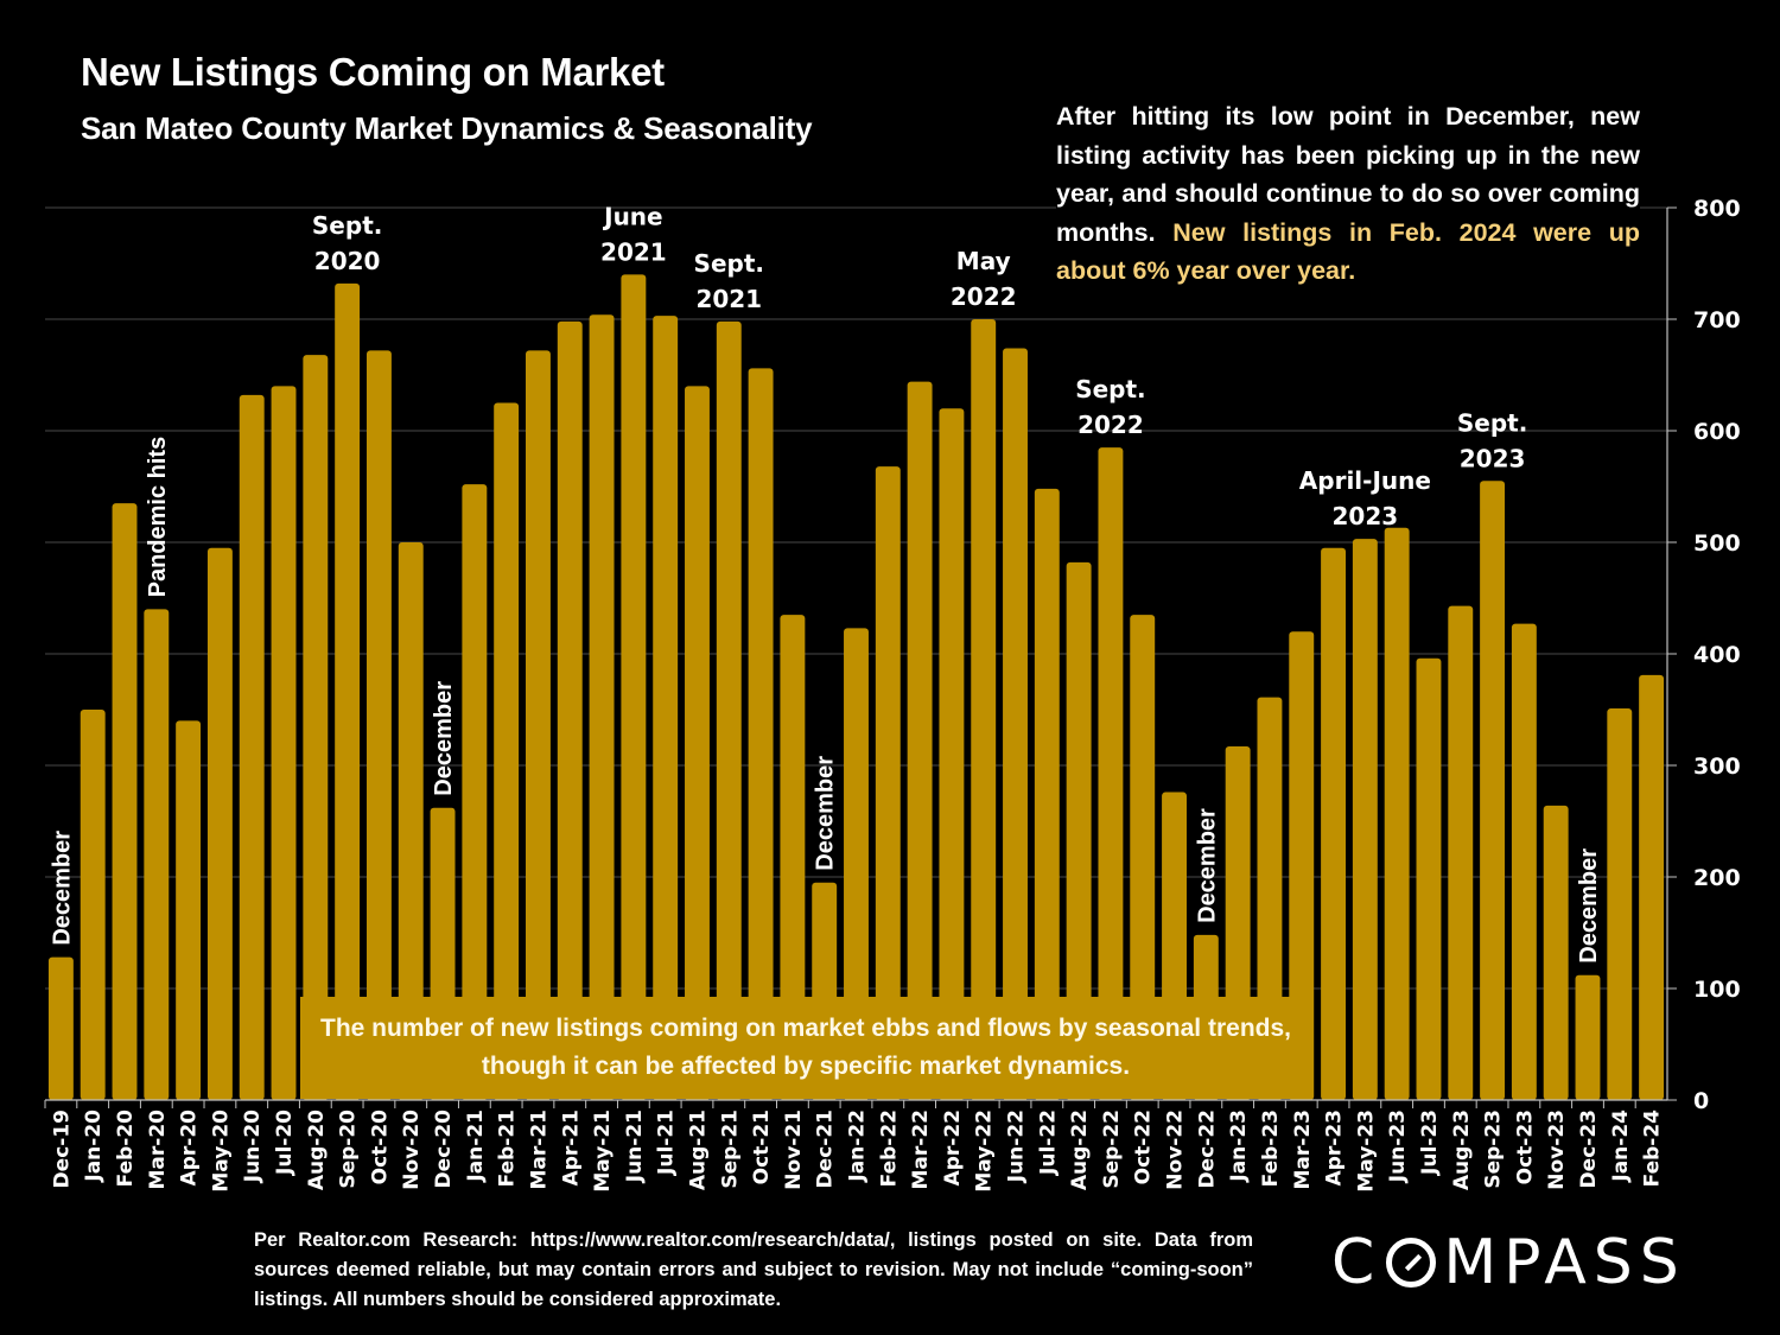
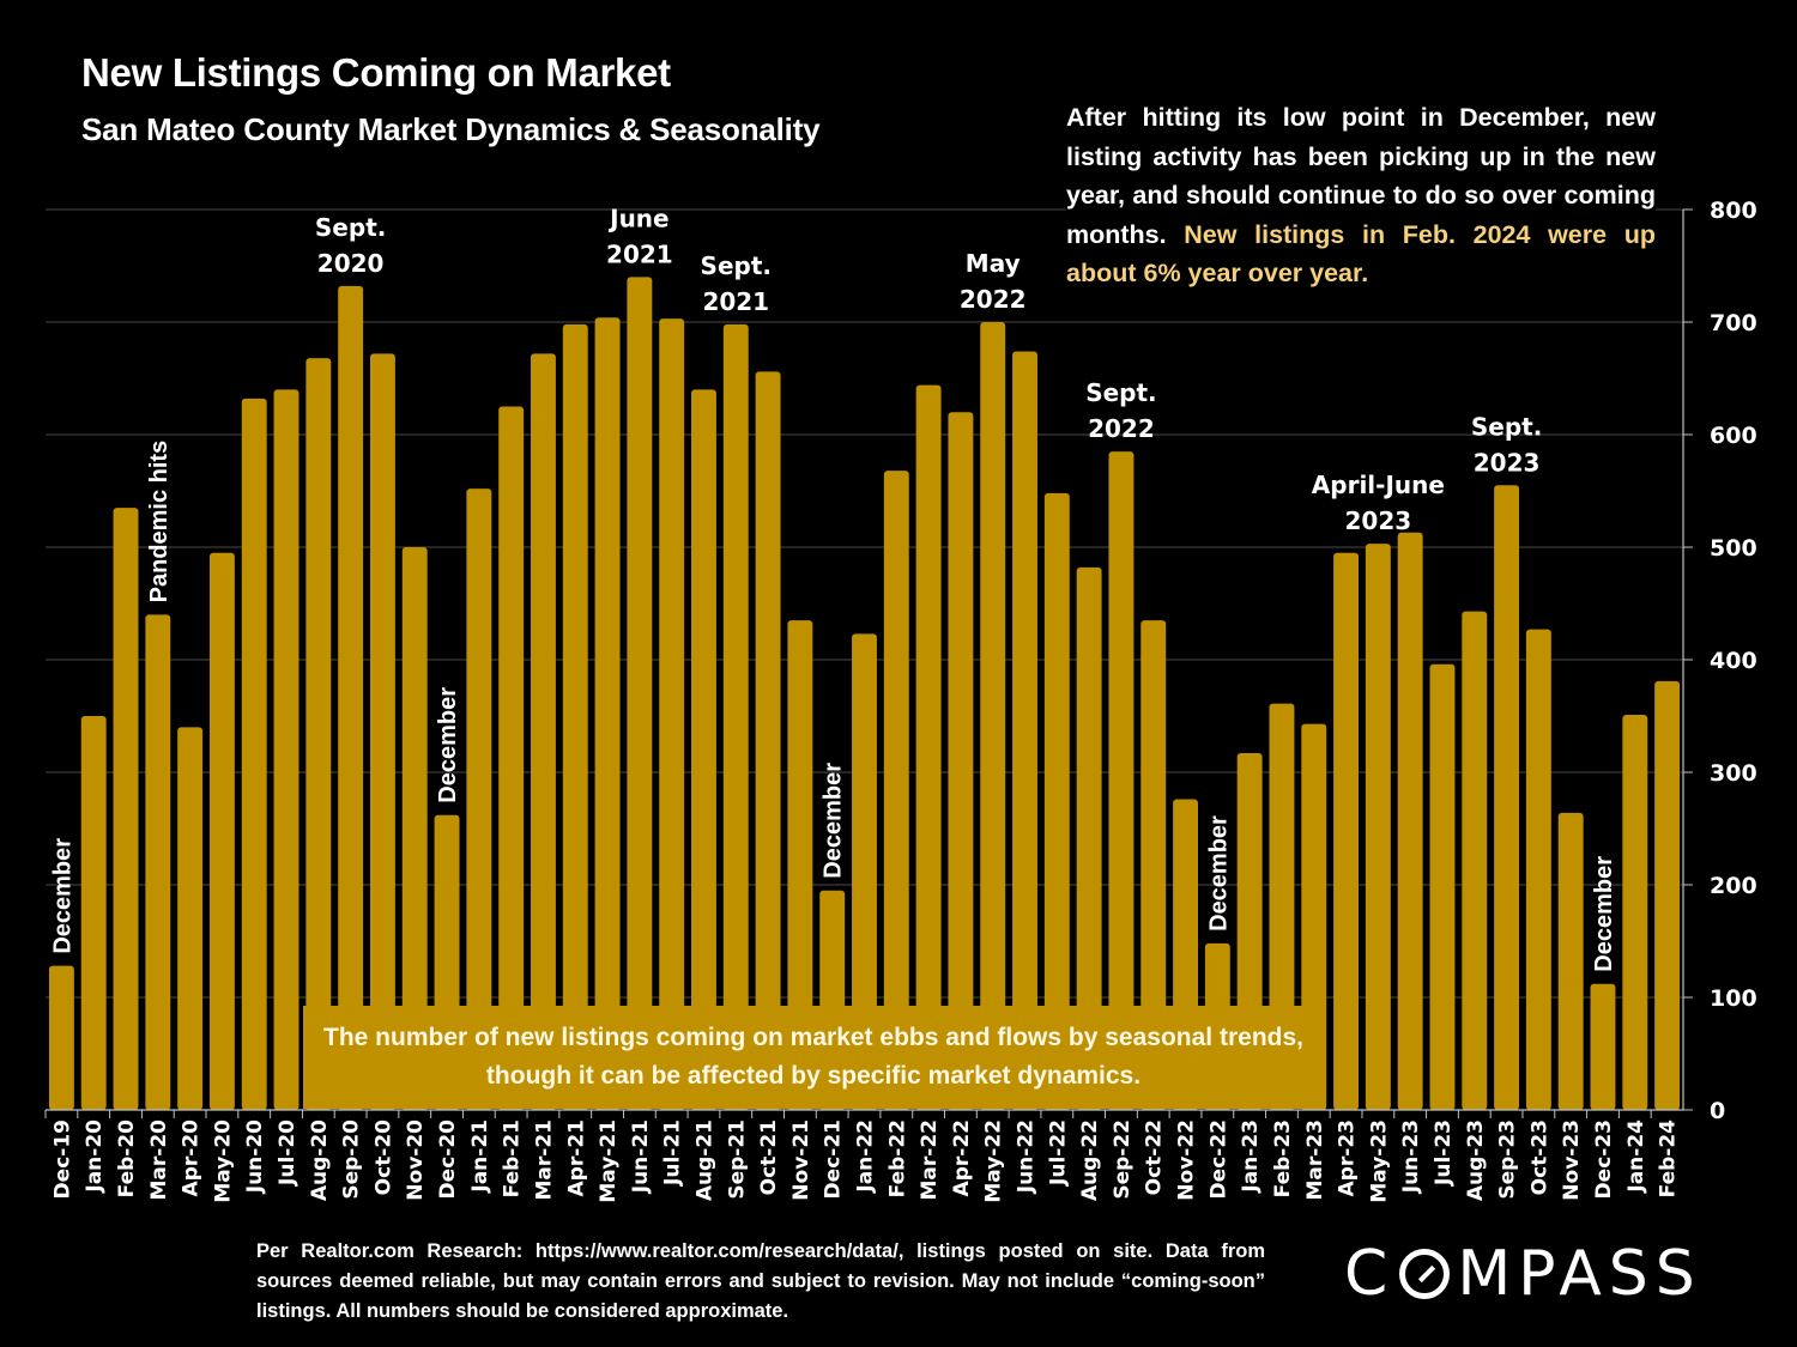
Mar-23: 420 -> 340
